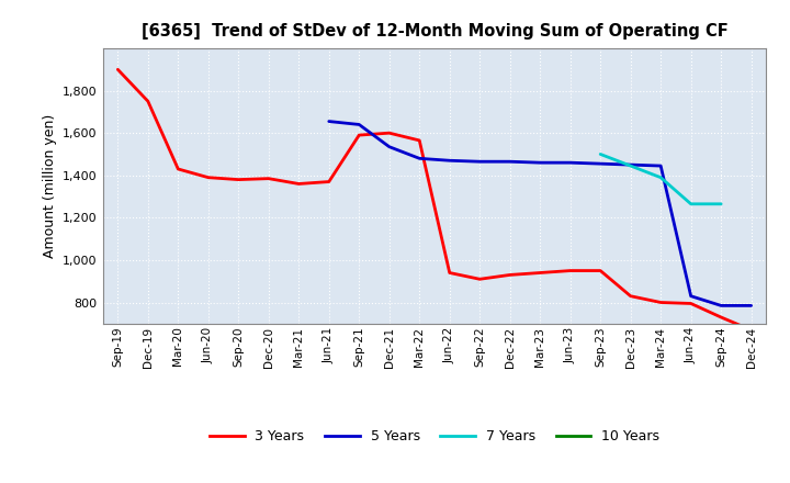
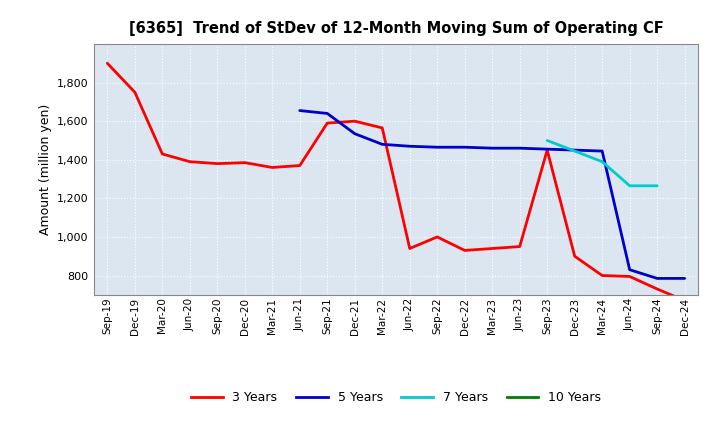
3 Years/Sep-22: 910 -> 1,000
3 Years/Sep-23: 950 -> 1,450
3 Years/Dec-23: 830 -> 900
